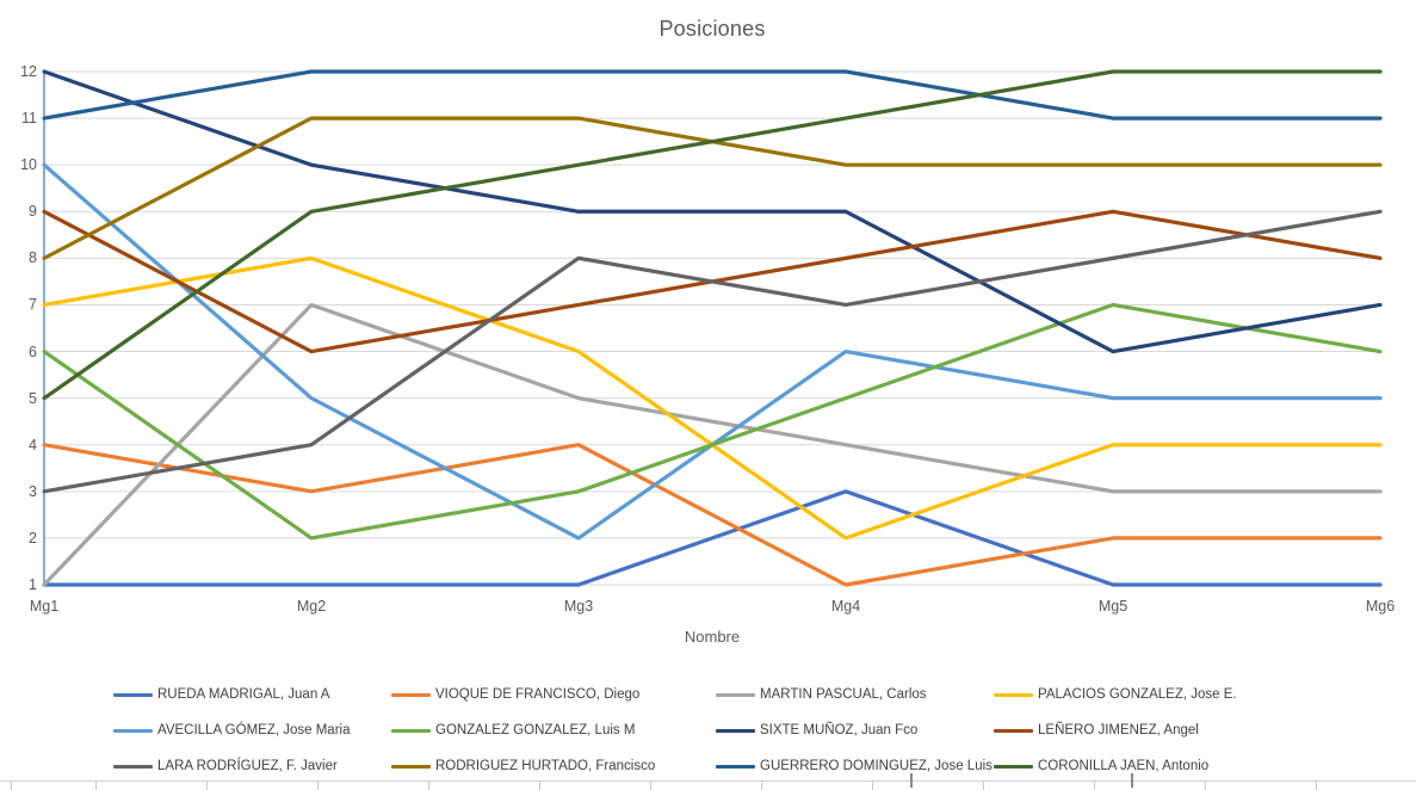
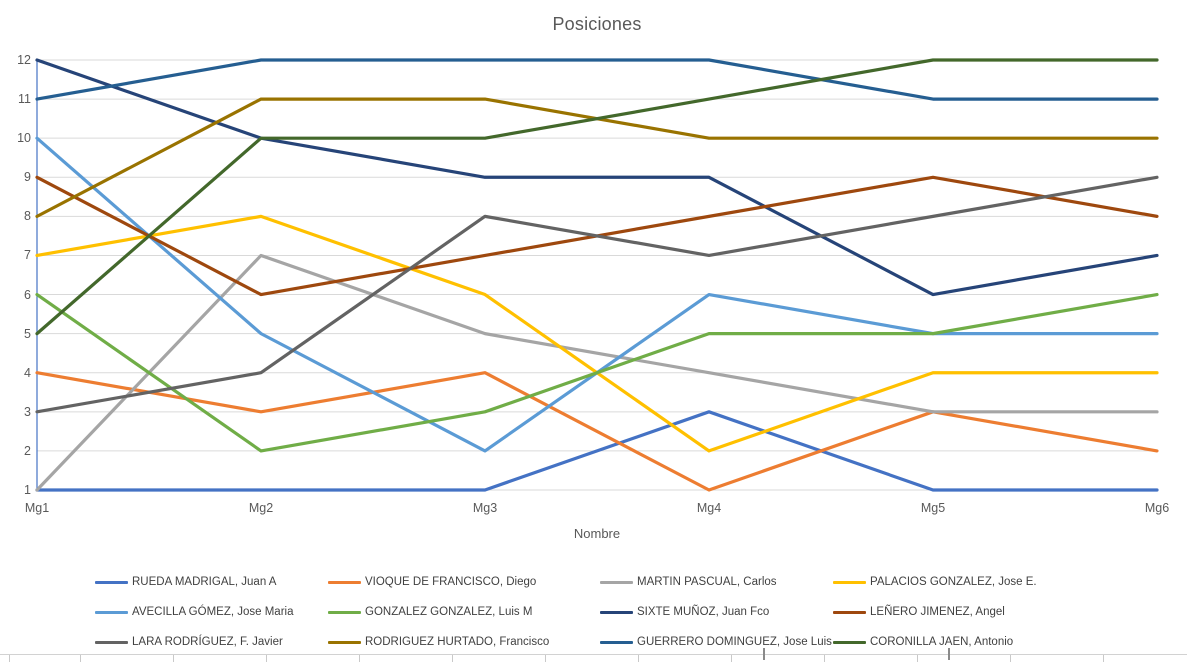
CORONILLA JAEN, Antonio/Mg2: 9 -> 10
VIOQUE DE FRANCISCO, Diego/Mg5: 2 -> 3
GONZALEZ GONZALEZ, Luis M/Mg5: 7 -> 5
